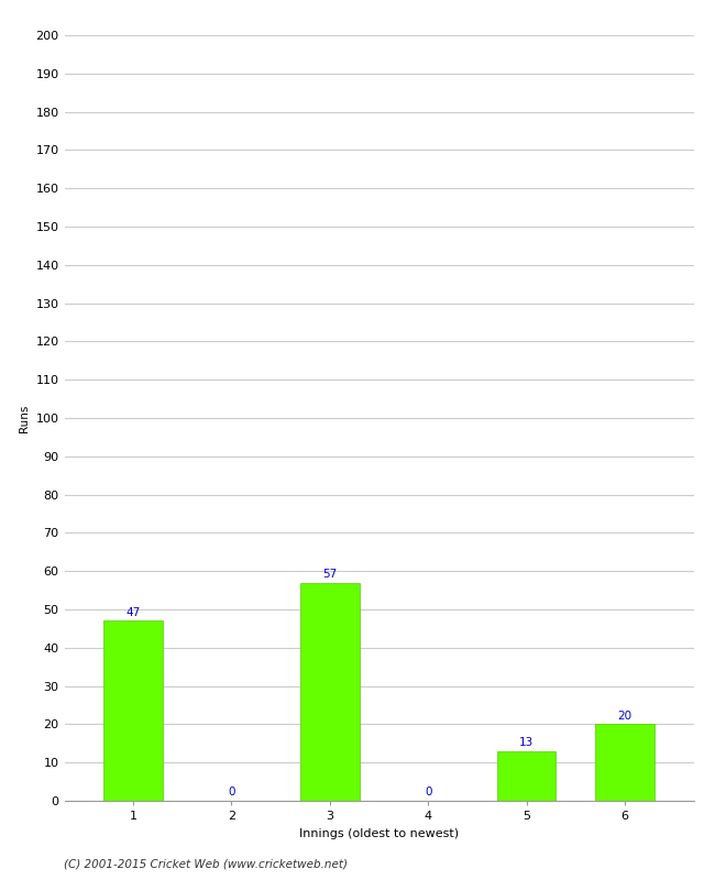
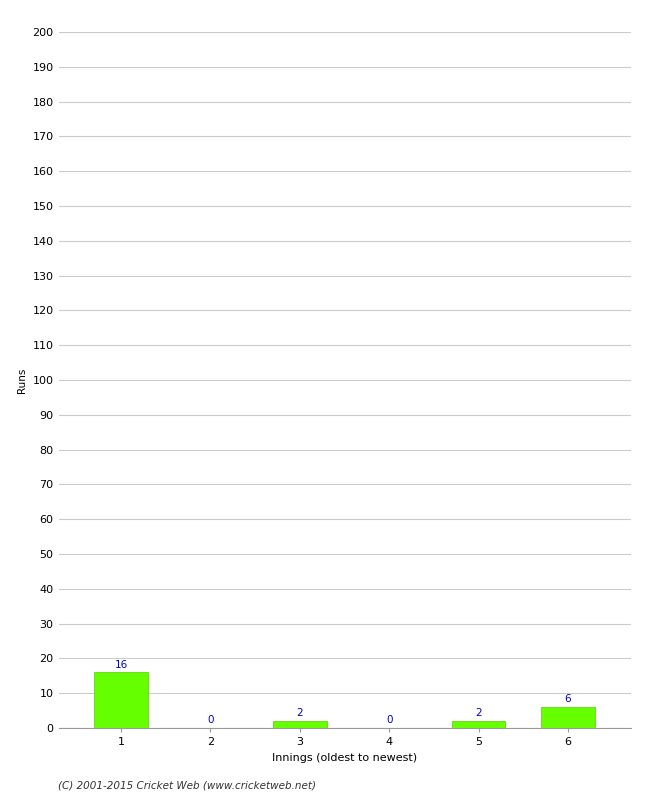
1: 47 -> 16
3: 57 -> 2
5: 13 -> 2
6: 20 -> 6
